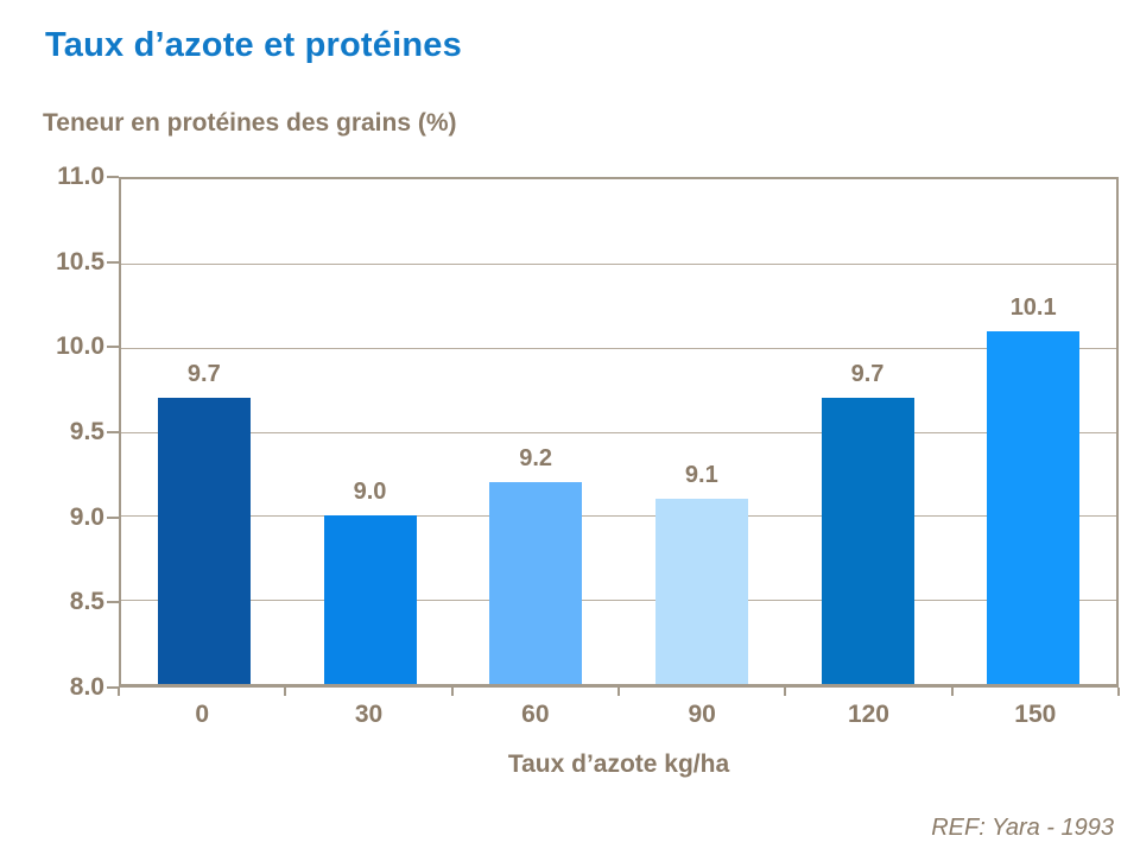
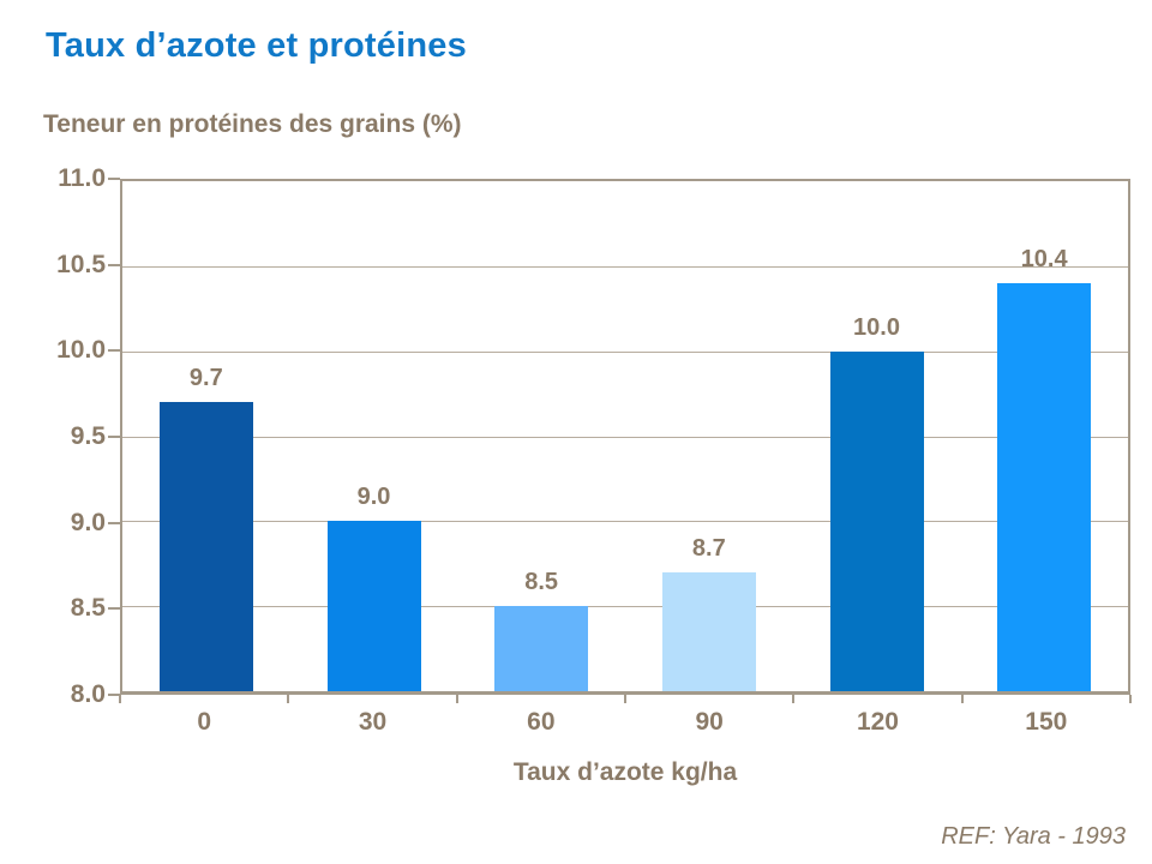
60: 9.2 -> 8.5
90: 9.1 -> 8.7
120: 9.7 -> 10.0
150: 10.1 -> 10.4
